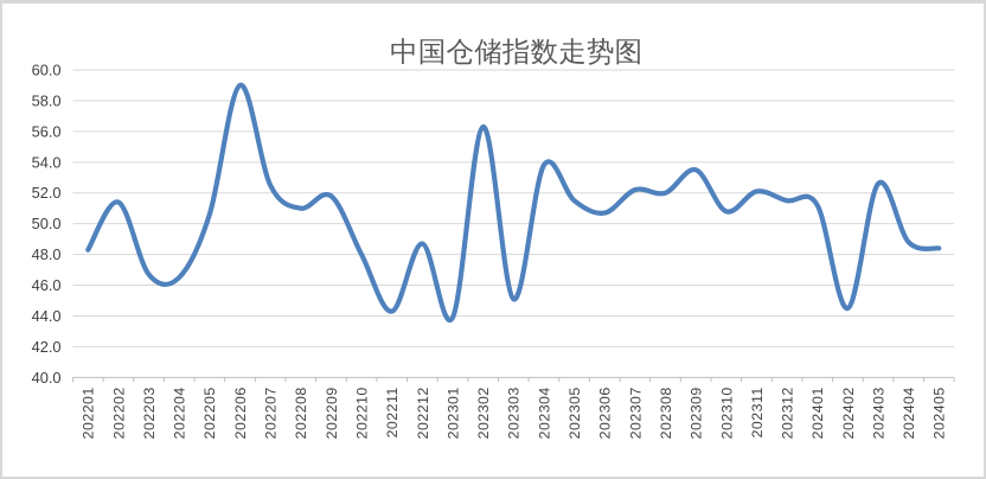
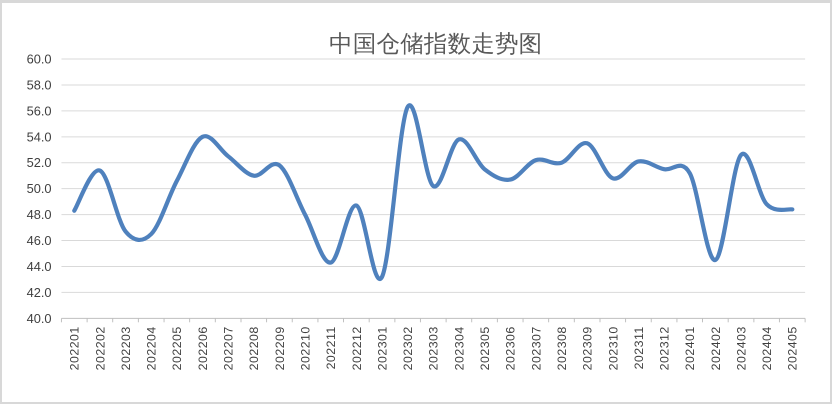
202206: 59.0 -> 54.0
202301: 43.9 -> 43.2
202303: 45.1 -> 50.2
